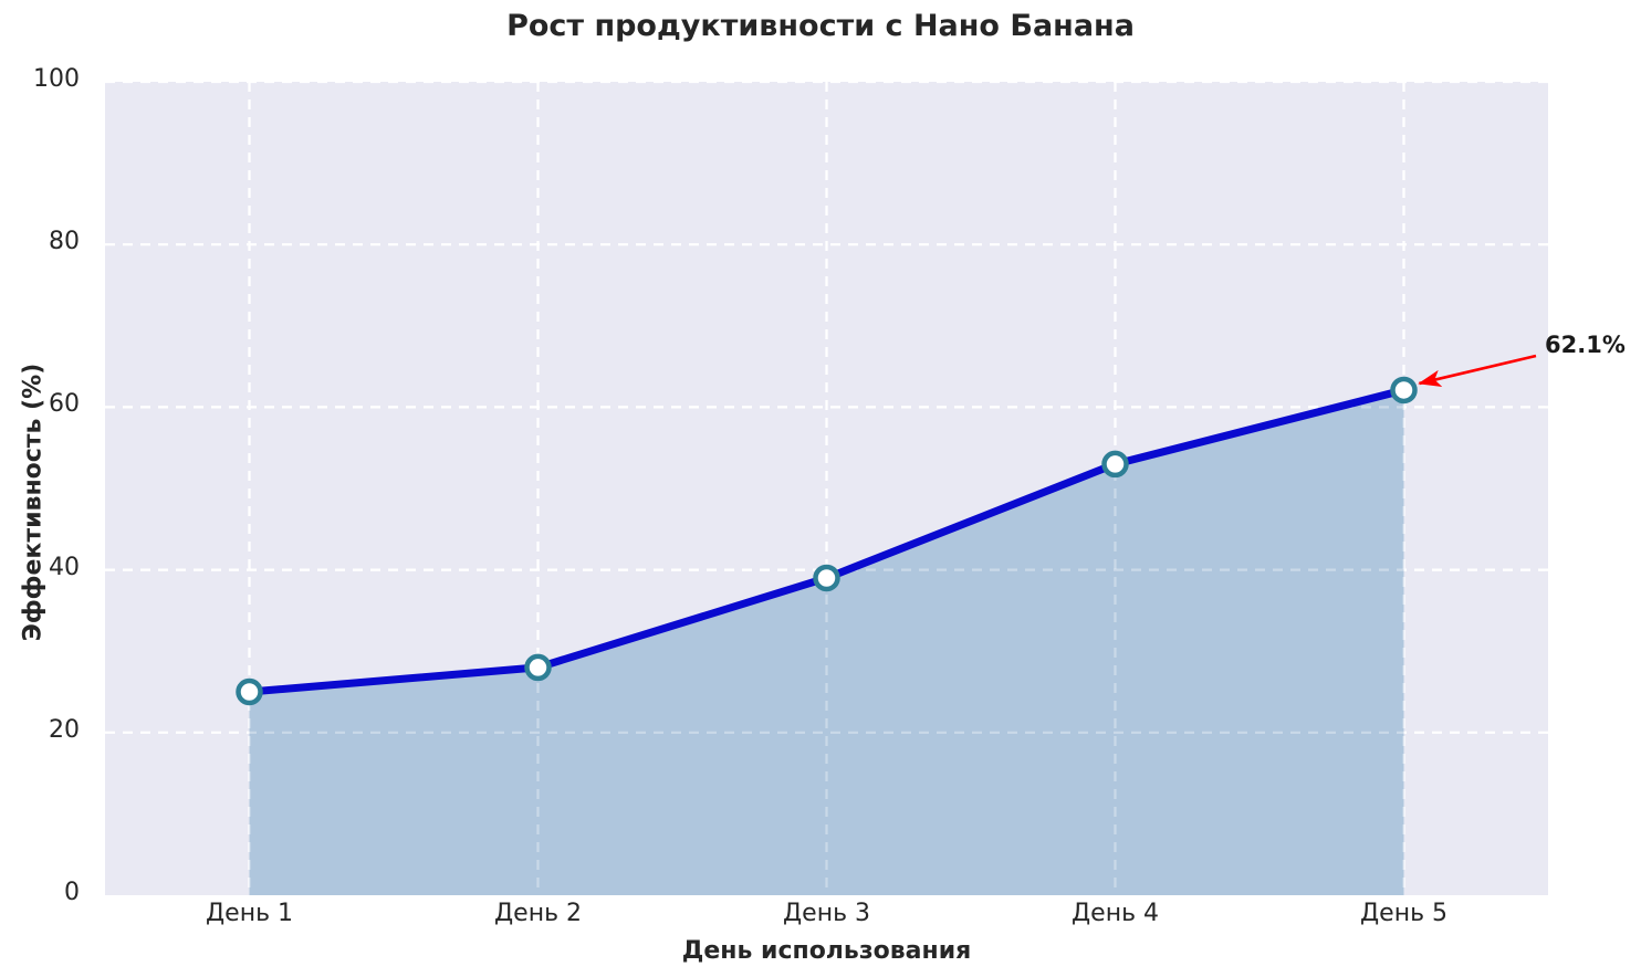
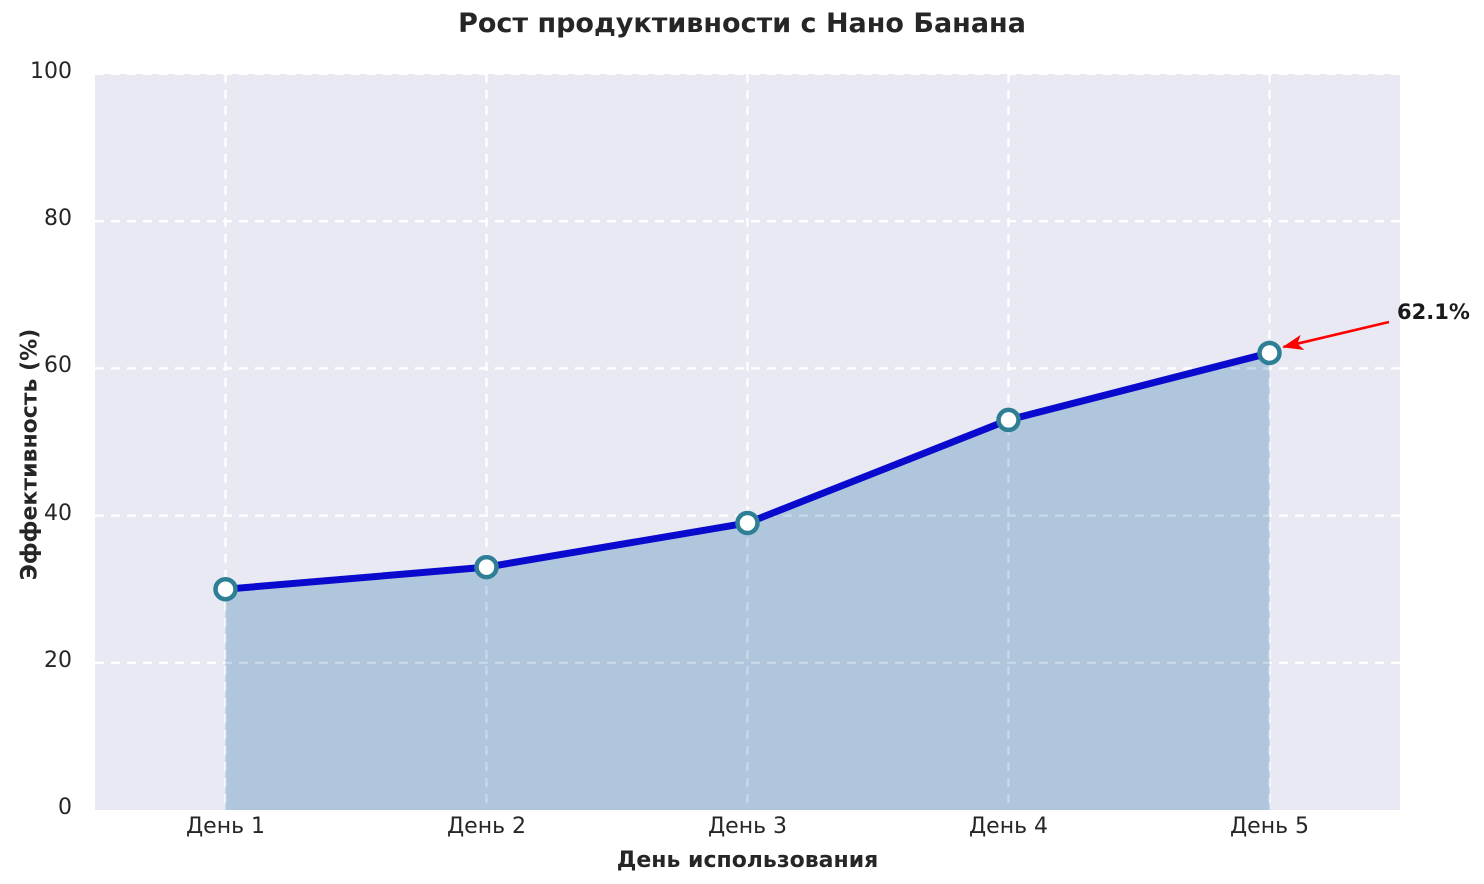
День 1: 25 -> 30
День 2: 28 -> 33
